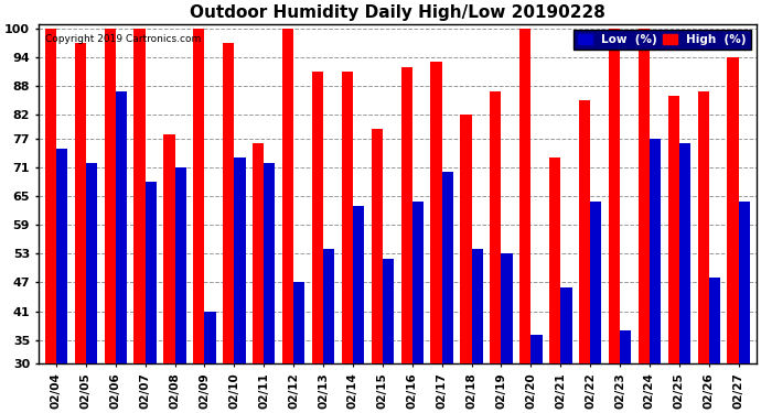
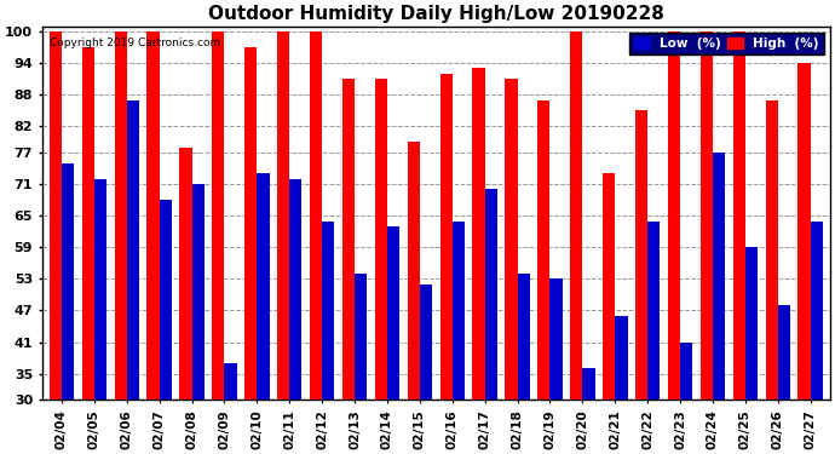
Low (%)/02/09: 41 -> 37
High (%)/02/11: 76 -> 100
Low (%)/02/12: 47 -> 64
High (%)/02/18: 82 -> 91
Low (%)/02/23: 37 -> 41
High (%)/02/25: 86 -> 100
Low (%)/02/25: 76 -> 59
